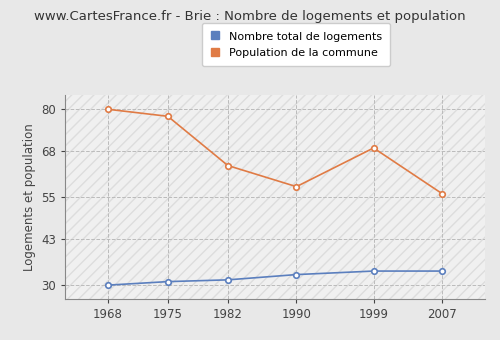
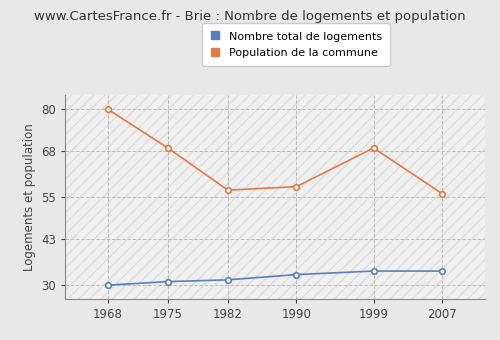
Population de la commune/1975: 78 -> 69
Population de la commune/1982: 64 -> 57
